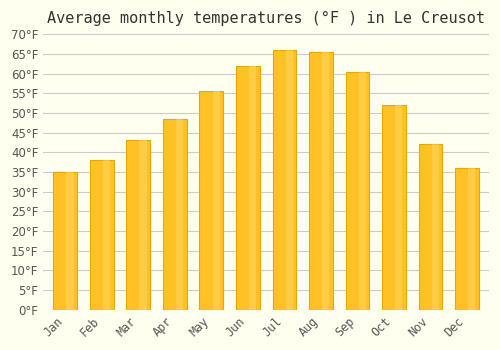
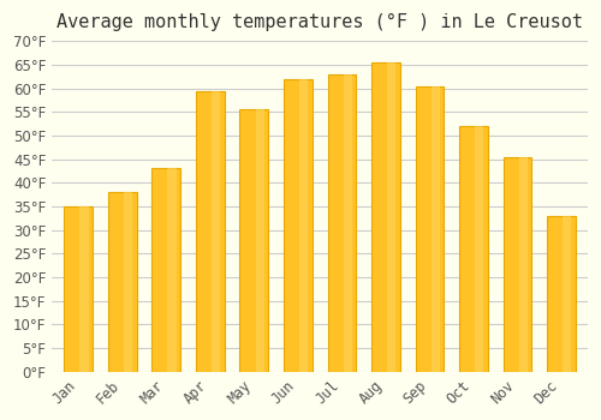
Apr: 48.5°F -> 59.5°F
Jul: 66.0°F -> 63.0°F
Nov: 42.0°F -> 45.5°F
Dec: 36.0°F -> 33.0°F
